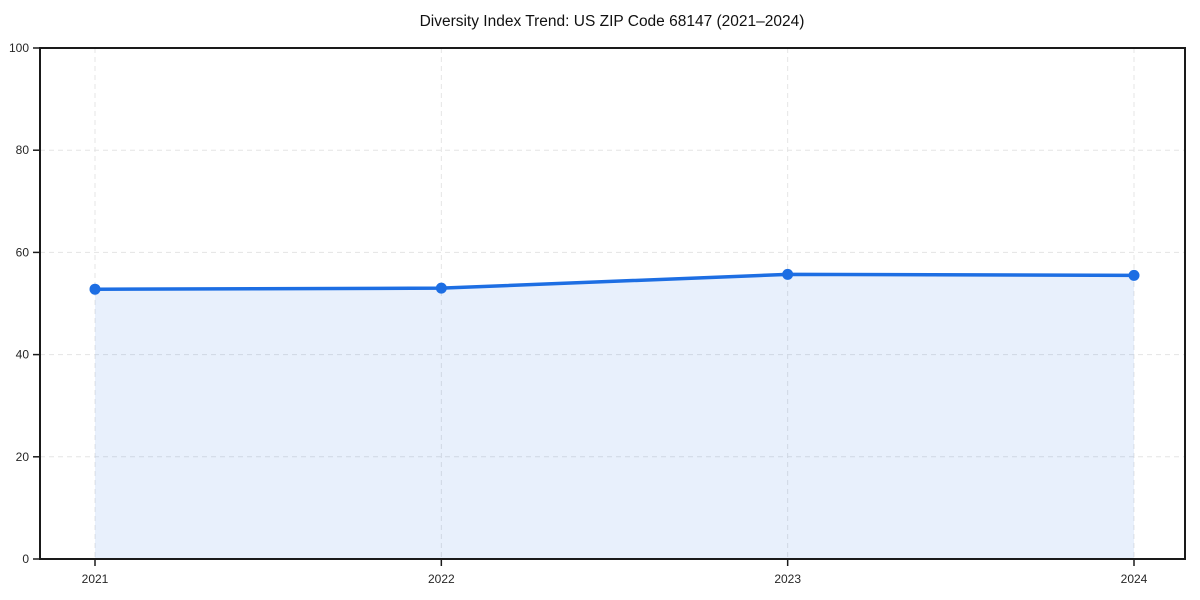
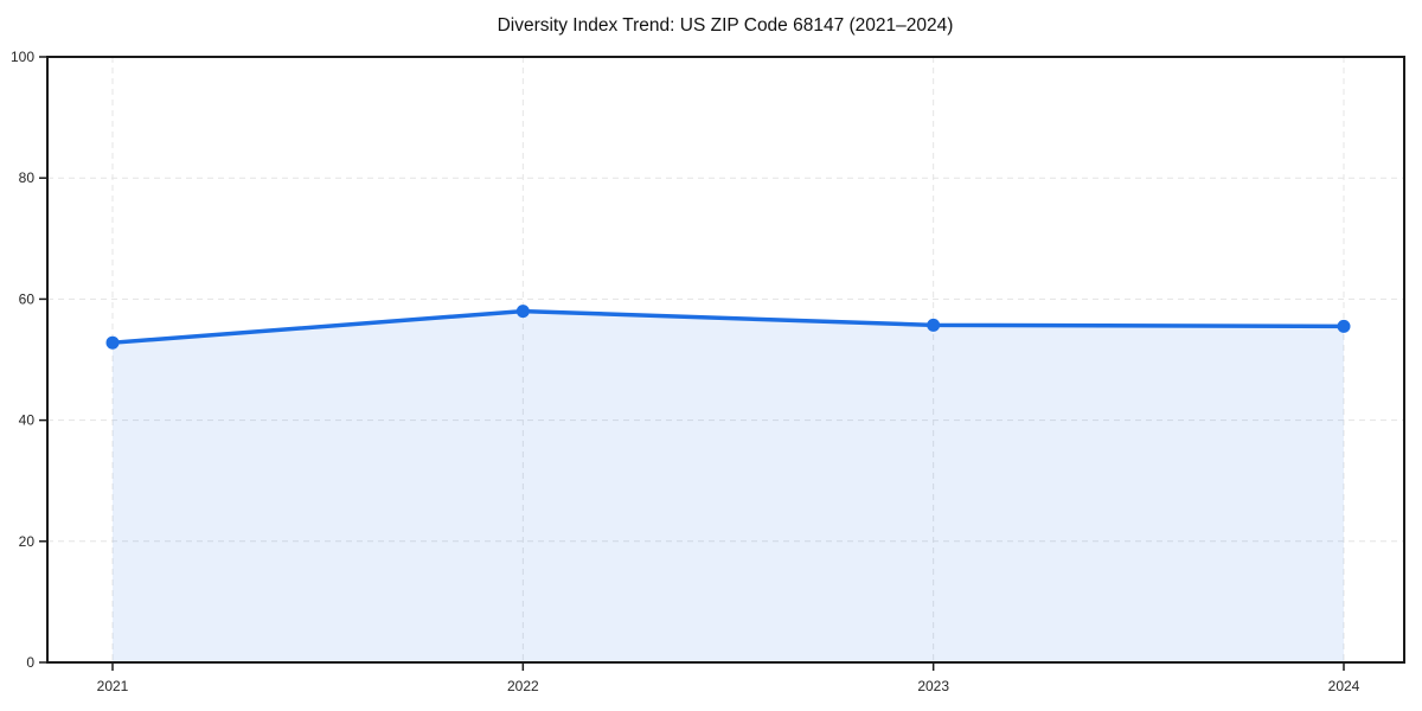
2022: 53 -> 58
